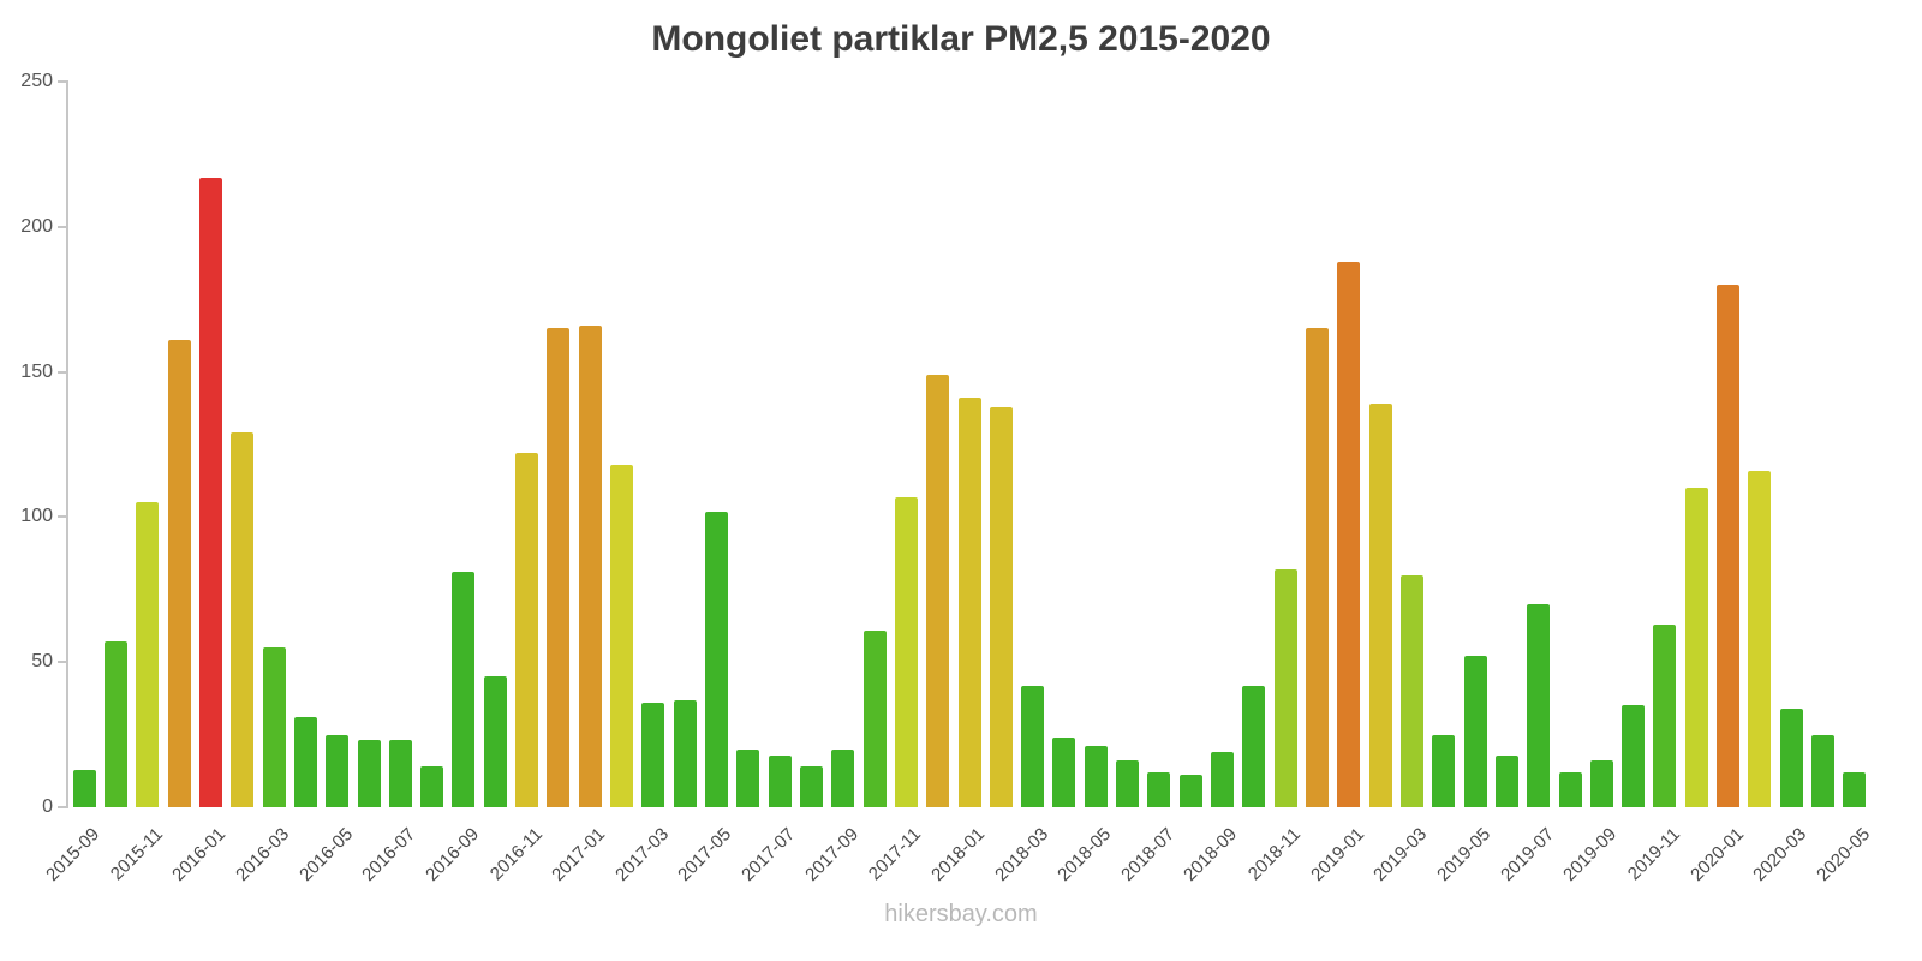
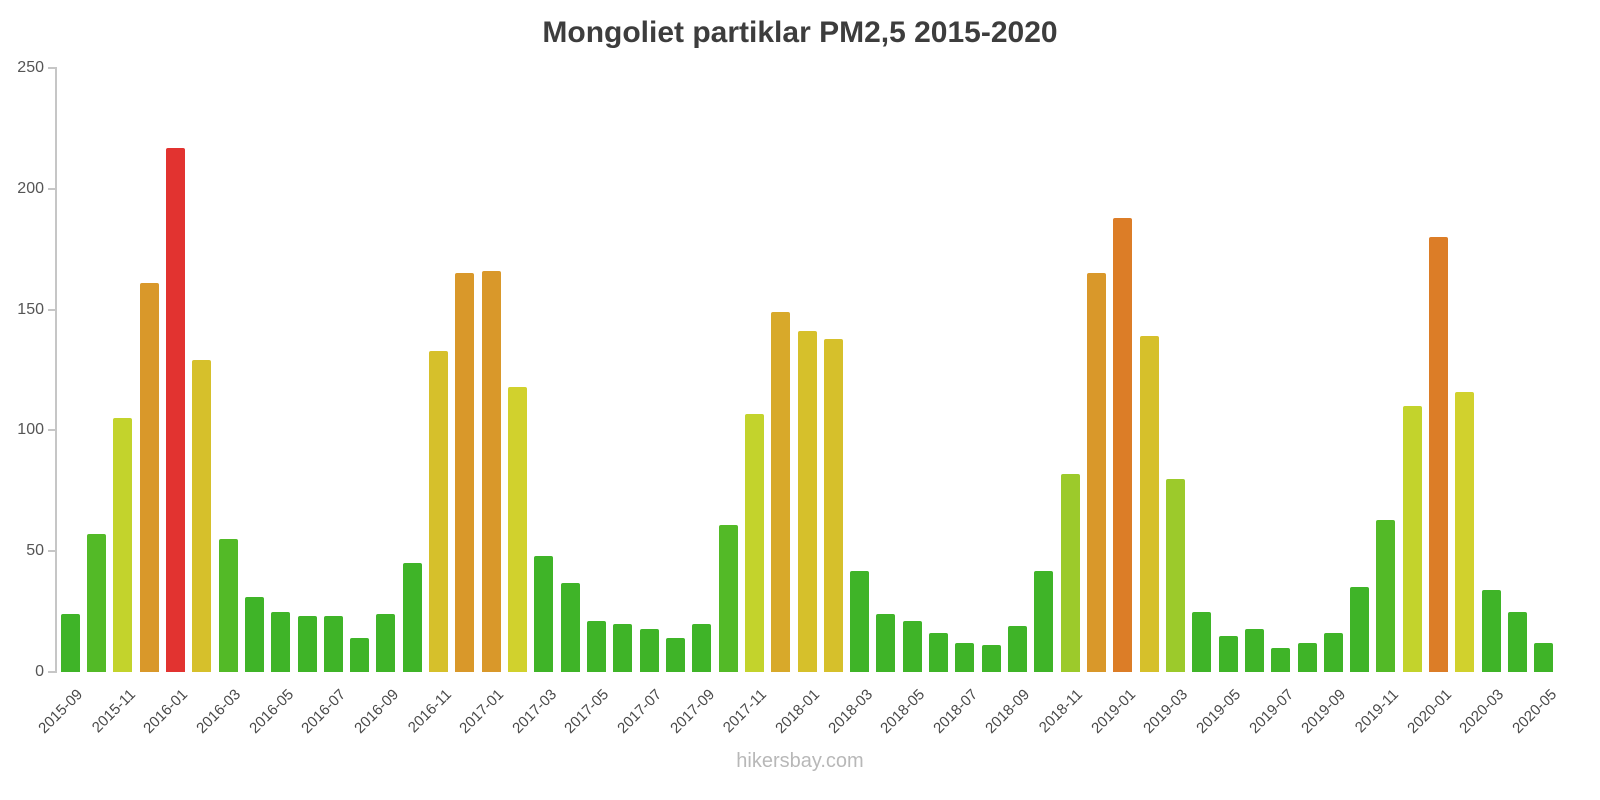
2015-09: 13 -> 24
2016-09: 81 -> 24
2016-11: 122 -> 133
2017-03: 36 -> 48
2017-05: 102 -> 21
2019-05: 52 -> 15
2019-07: 70 -> 10
